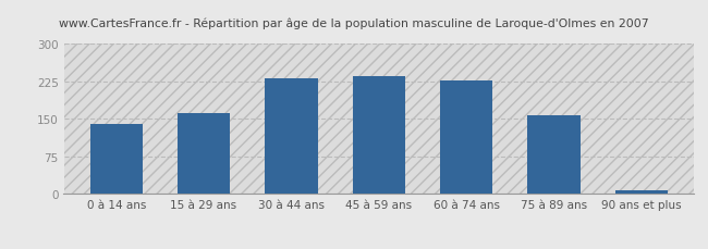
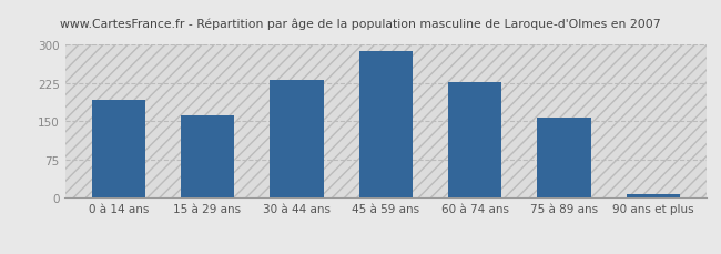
0 à 14 ans: 140 -> 193
45 à 59 ans: 235 -> 287
